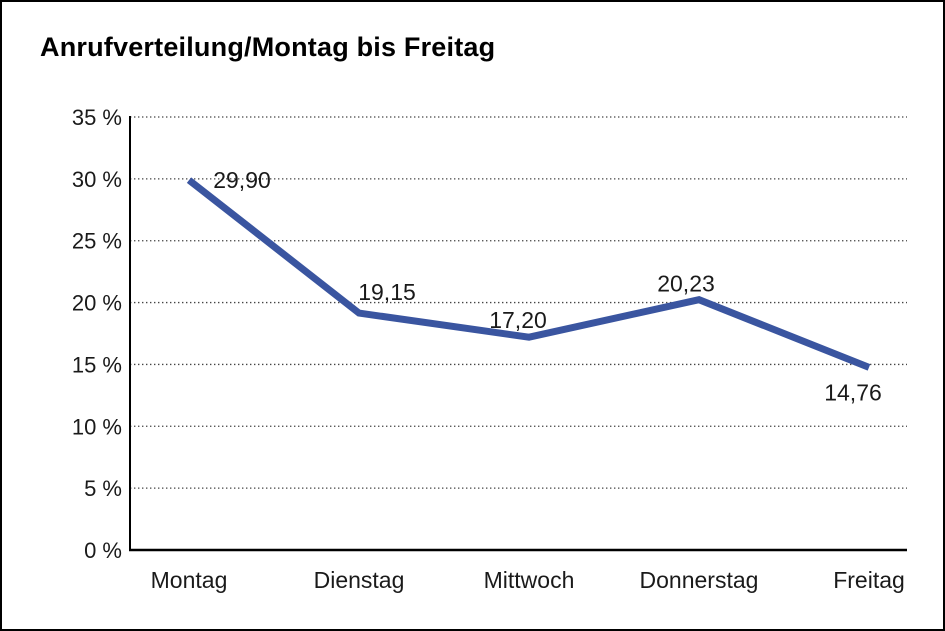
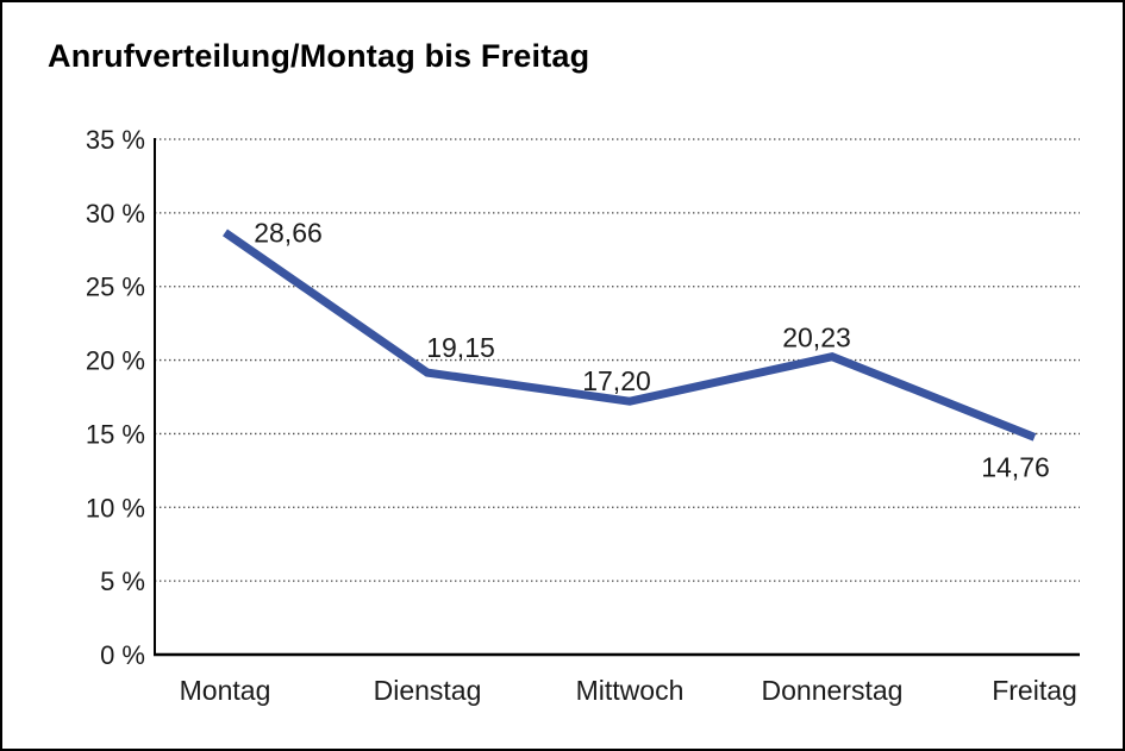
Montag: 29,90 -> 28,66
